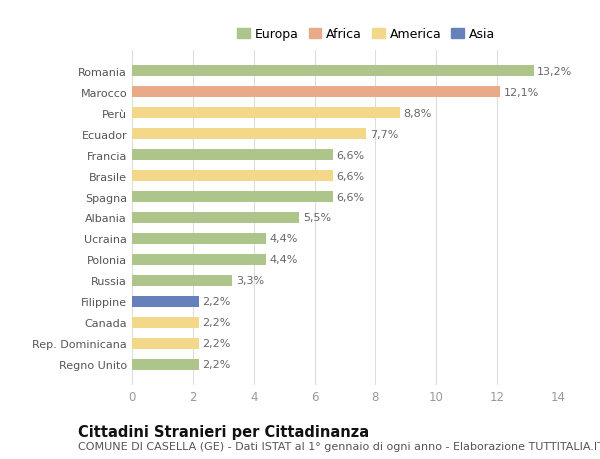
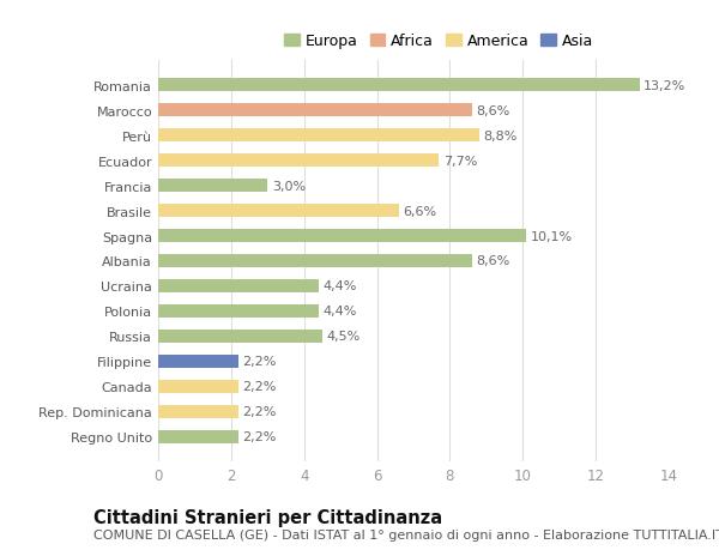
Marocco: 12,1% -> 8,6%
Francia: 6,6% -> 3,0%
Spagna: 6,6% -> 10,1%
Albania: 5,5% -> 8,6%
Russia: 3,3% -> 4,5%
